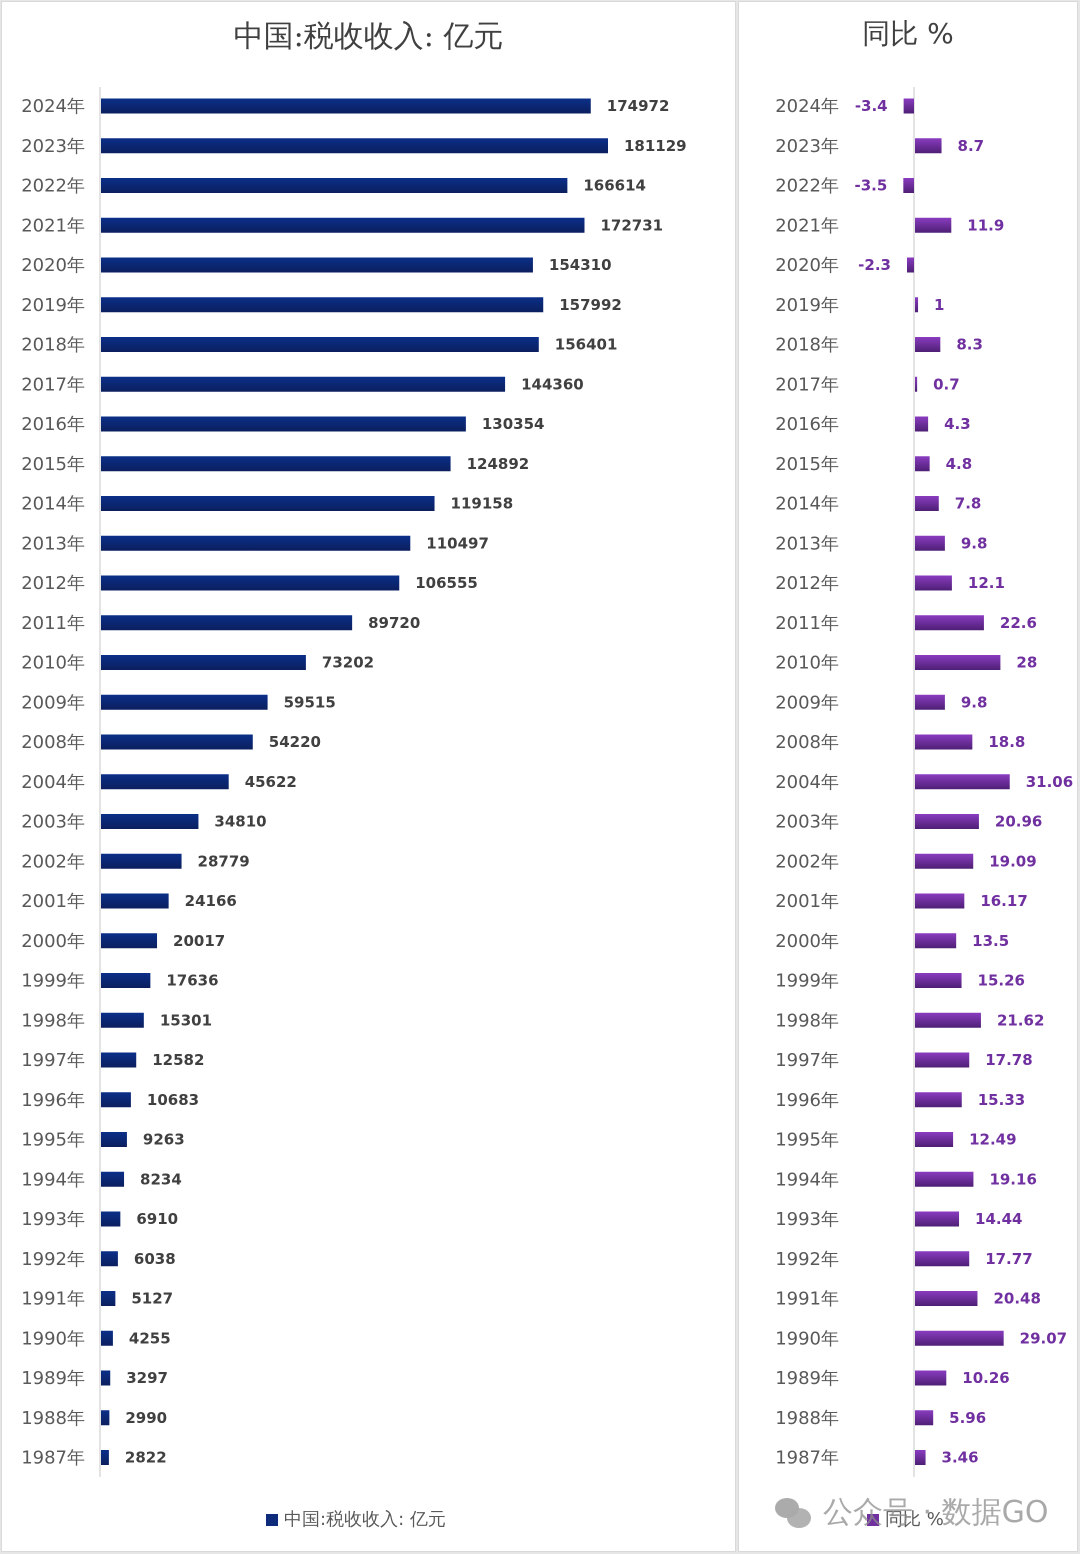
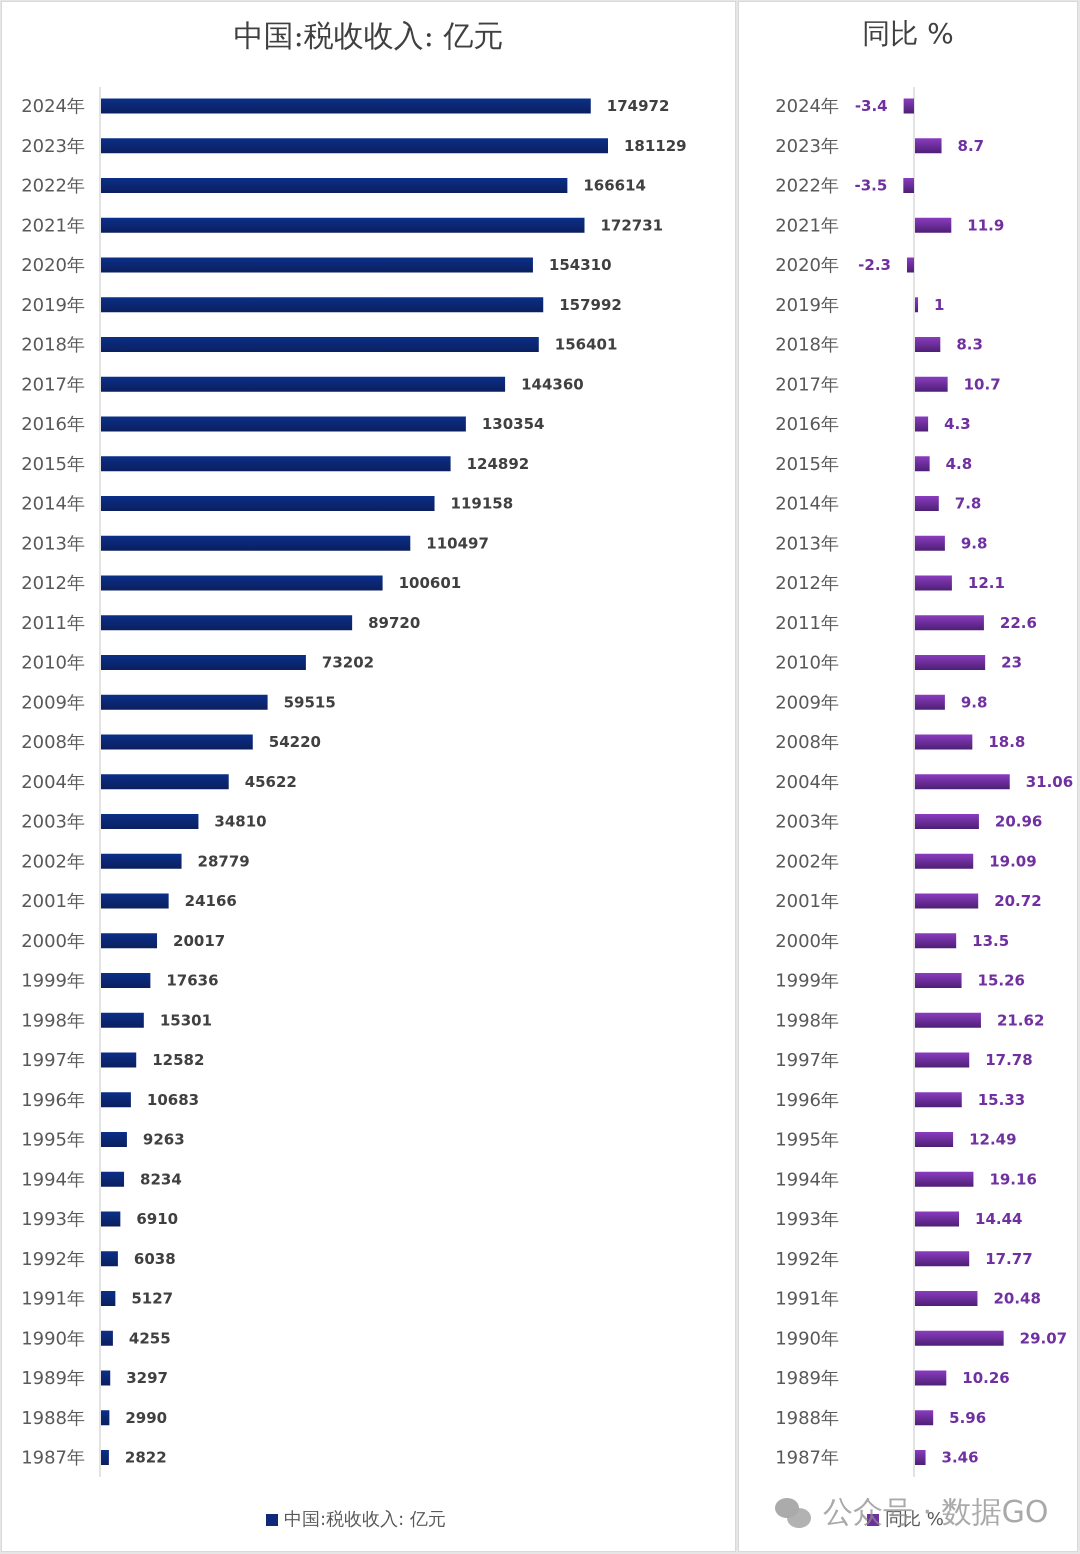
中国:税收收入: 亿元/2012年: 106555 -> 100601
同比 %/2017年: 0.7 -> 10.7
同比 %/2010年: 28 -> 23
同比 %/2001年: 16.17 -> 20.72
